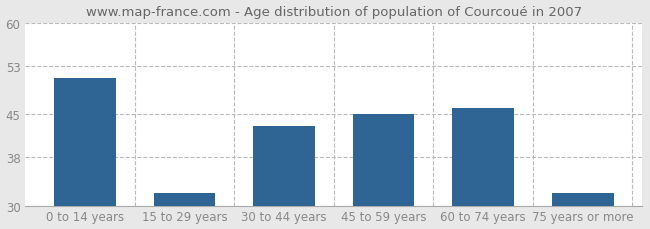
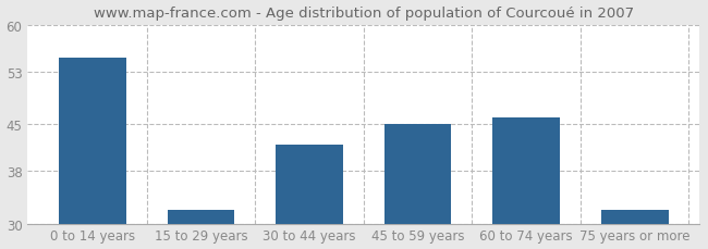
0 to 14 years: 51 -> 55
30 to 44 years: 43 -> 42
